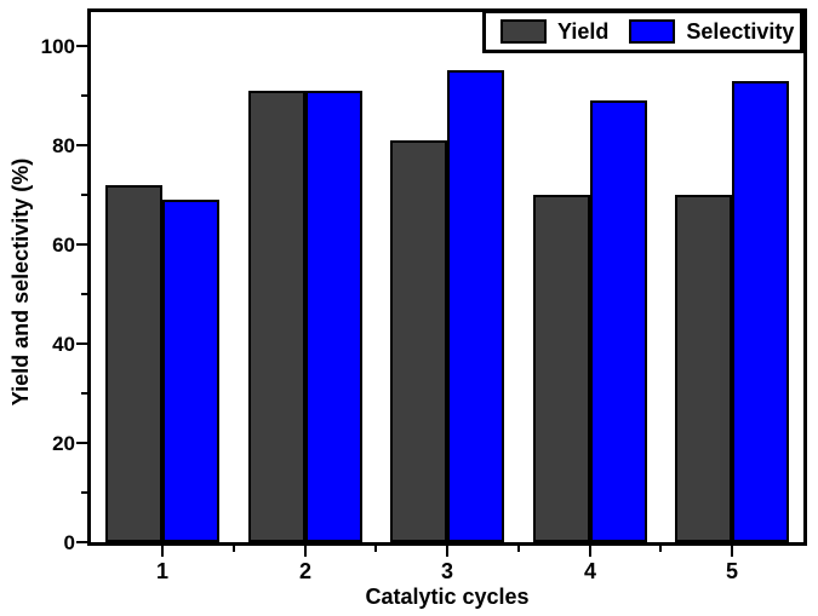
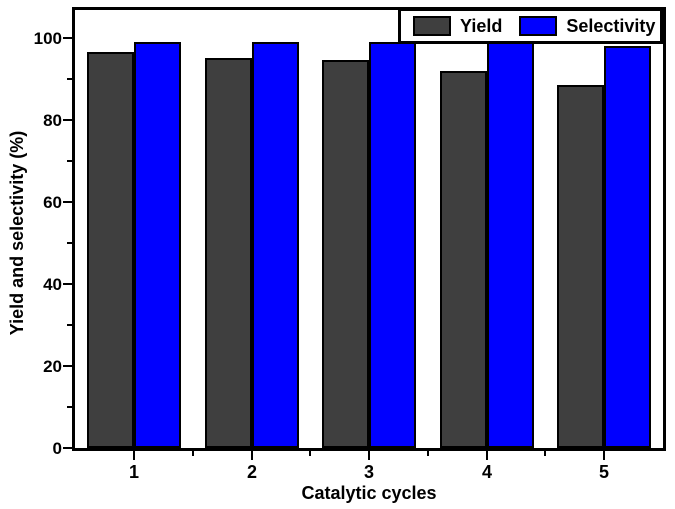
Yield/1: 72 -> 96
Selectivity/1: 69 -> 99
Yield/2: 91 -> 95
Selectivity/2: 91 -> 99
Yield/3: 81 -> 94
Selectivity/3: 95 -> 99
Yield/4: 70 -> 92
Selectivity/4: 89 -> 99
Yield/5: 70 -> 88
Selectivity/5: 93 -> 98
